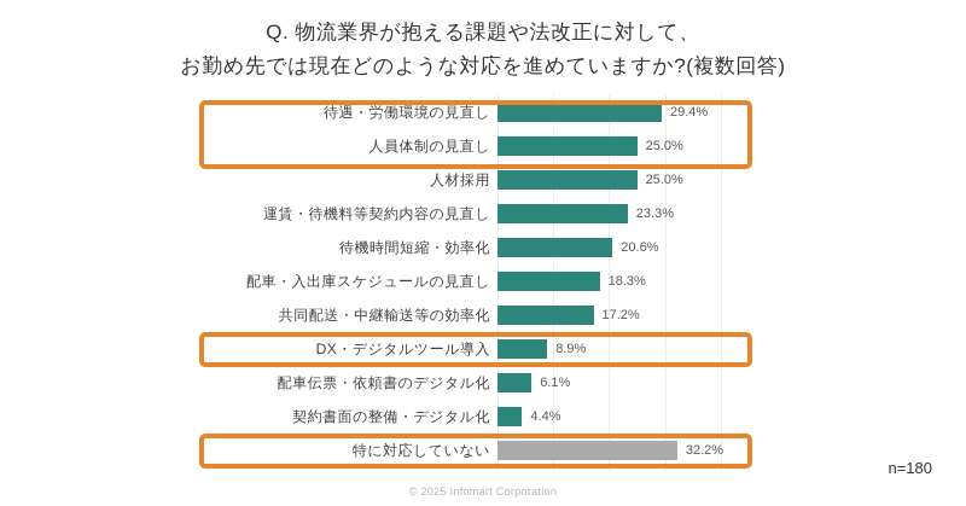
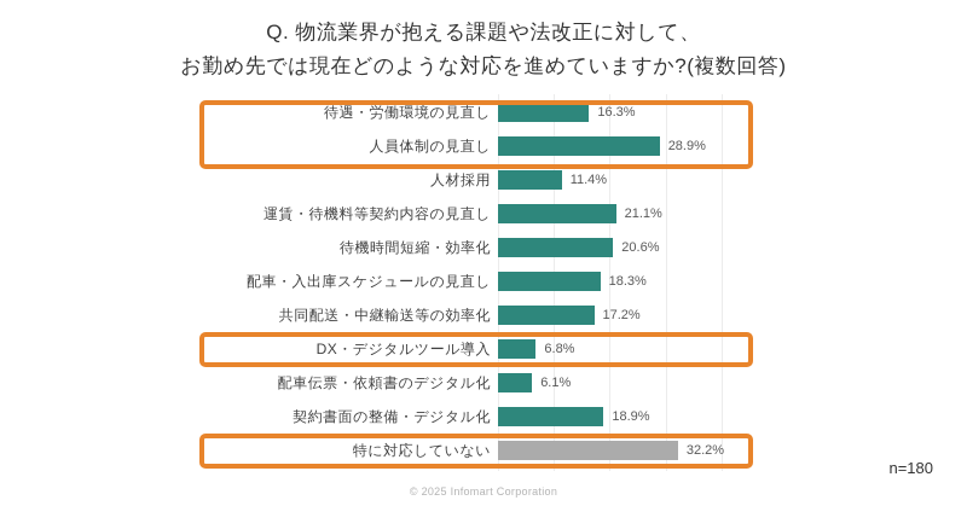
待遇・労働環境の見直し: 29.4% -> 16.3%
人員体制の見直し: 25.0% -> 28.9%
人材採用: 25.0% -> 11.4%
運賃・待機料等契約内容の見直し: 23.3% -> 21.1%
DX・デジタルツール導入: 8.9% -> 6.8%
契約書面の整備・デジタル化: 4.4% -> 18.9%
